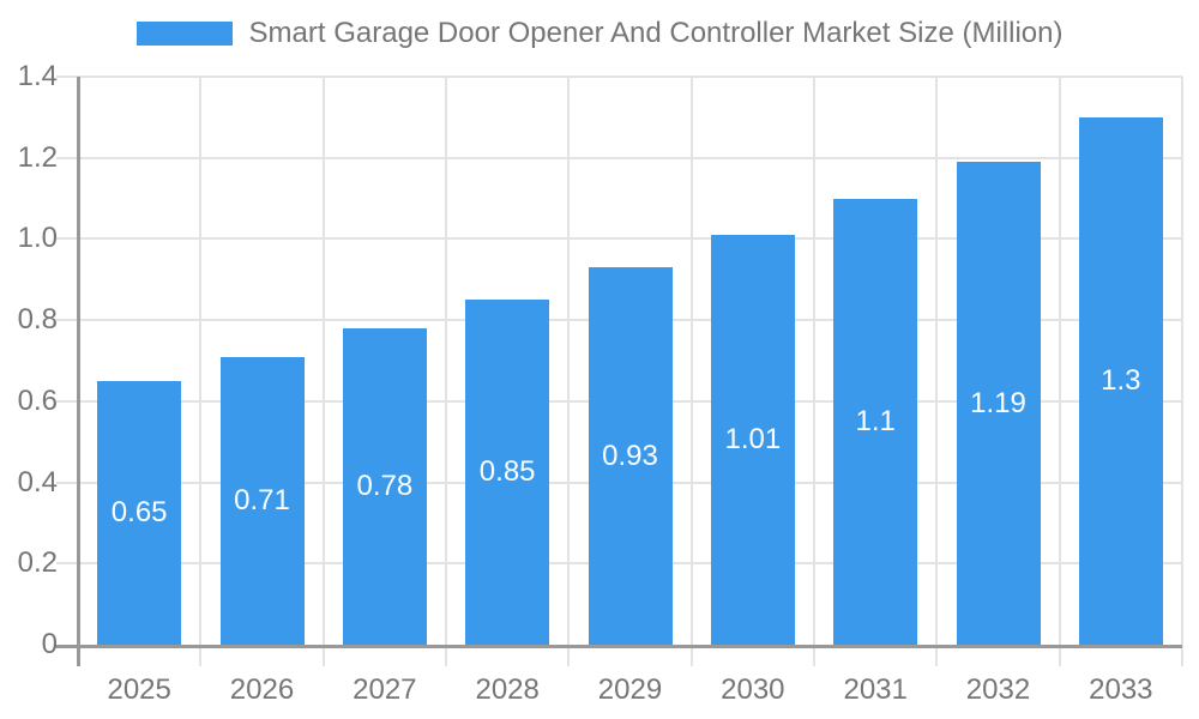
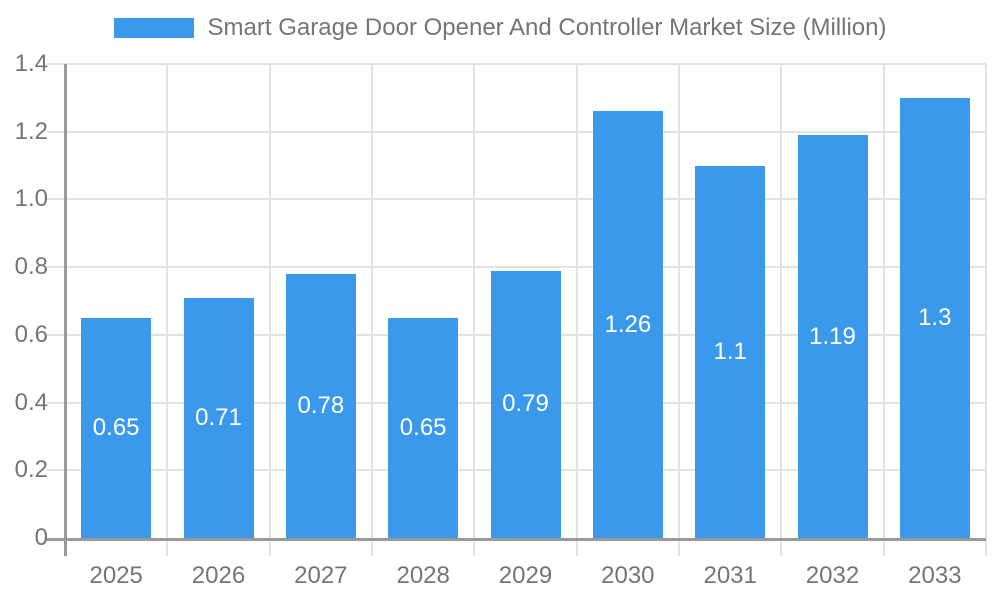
2028: 0.85 -> 0.65
2029: 0.93 -> 0.79
2030: 1.01 -> 1.26
